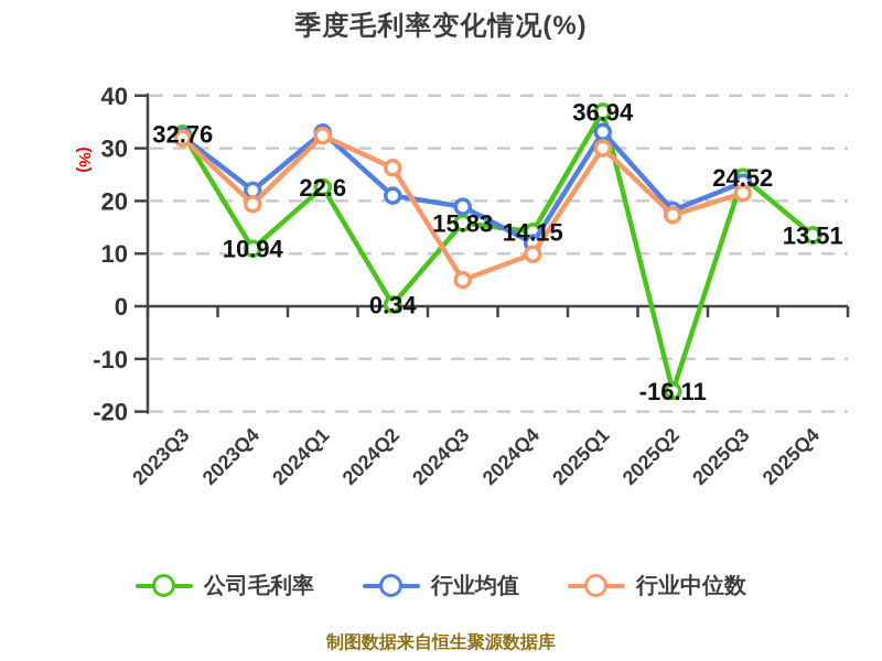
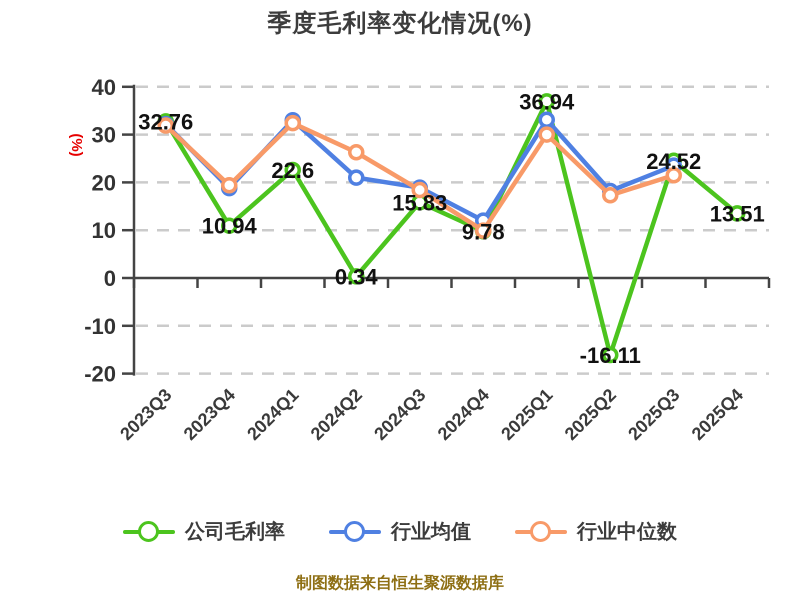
行业均值/2023Q4: 22 -> 19
行业中位数/2024Q3: 5 -> 18
公司毛利率/2024Q4: 14.15 -> 9.78
